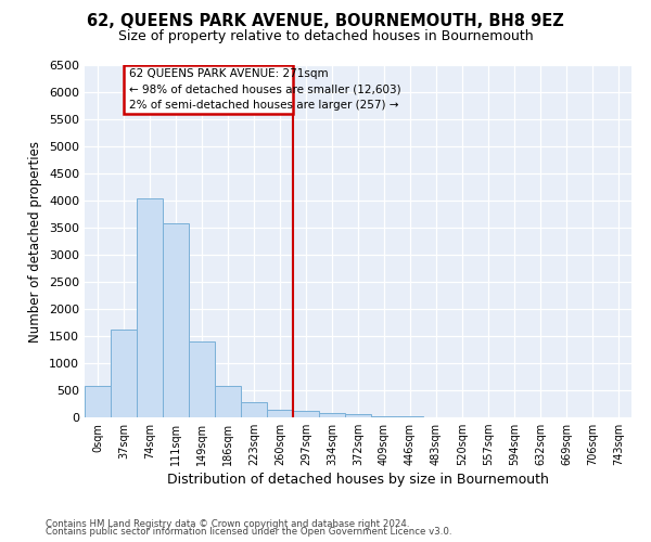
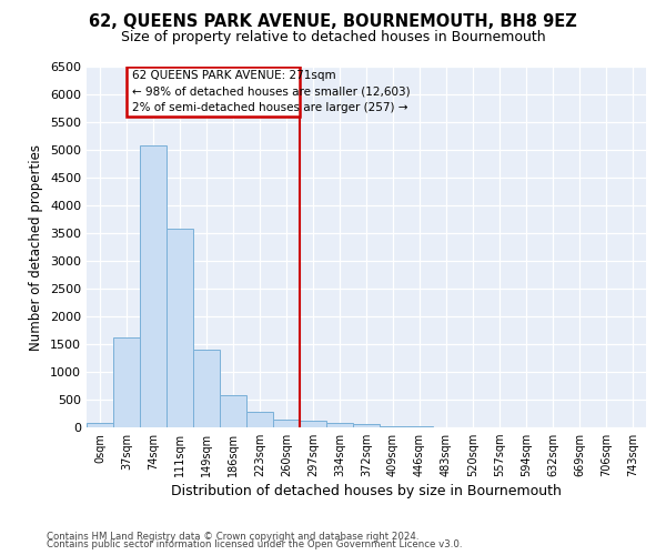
0sqm: 580 -> 80
74sqm: 4040 -> 5080
